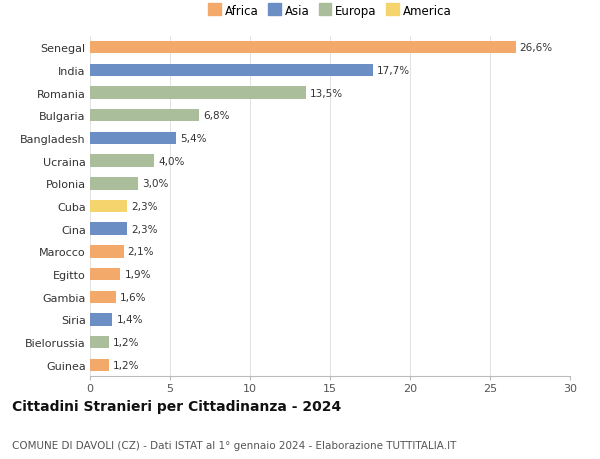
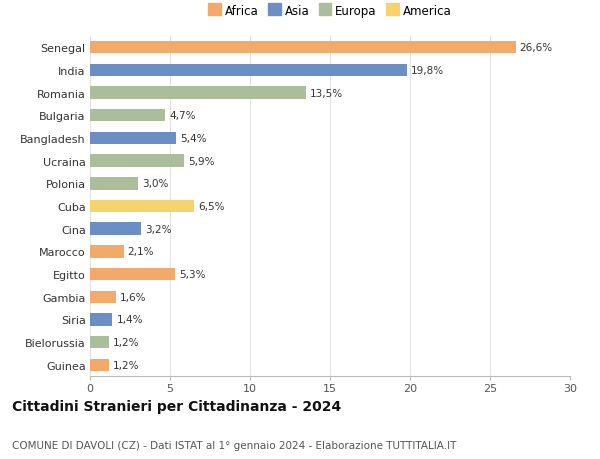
India: 17,7% -> 19,8%
Bulgaria: 6,8% -> 4,7%
Ucraina: 4,0% -> 5,9%
Cuba: 2,3% -> 6,5%
Cina: 2,3% -> 3,2%
Egitto: 1,9% -> 5,3%
